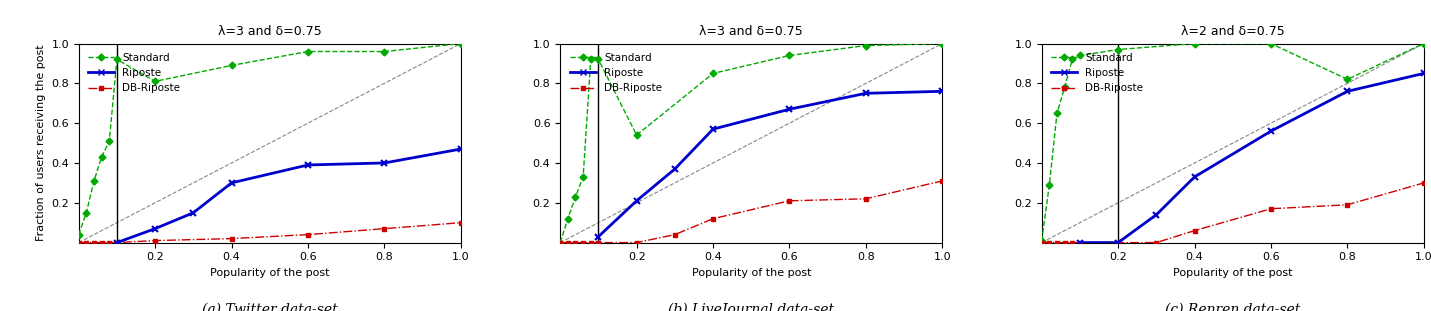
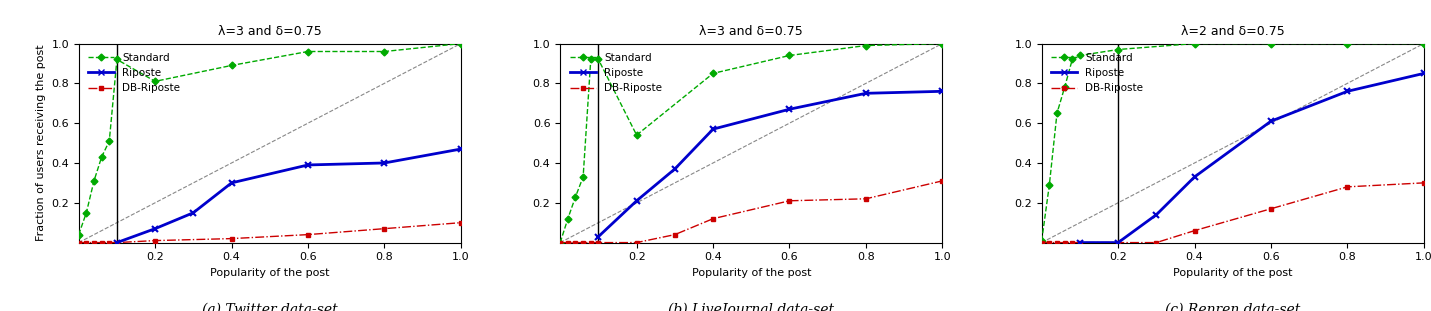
λ=2 and δ=0.75/Riposte/0.6: 0.56 -> 0.61
λ=2 and δ=0.75/Standard/0.8: 0.82 -> 1.00
λ=2 and δ=0.75/DB-Riposte/0.8: 0.19 -> 0.28
